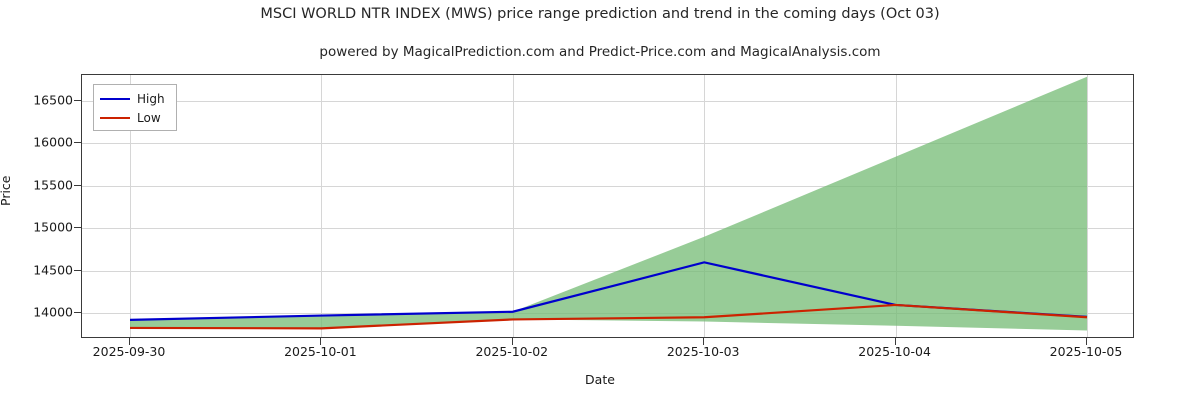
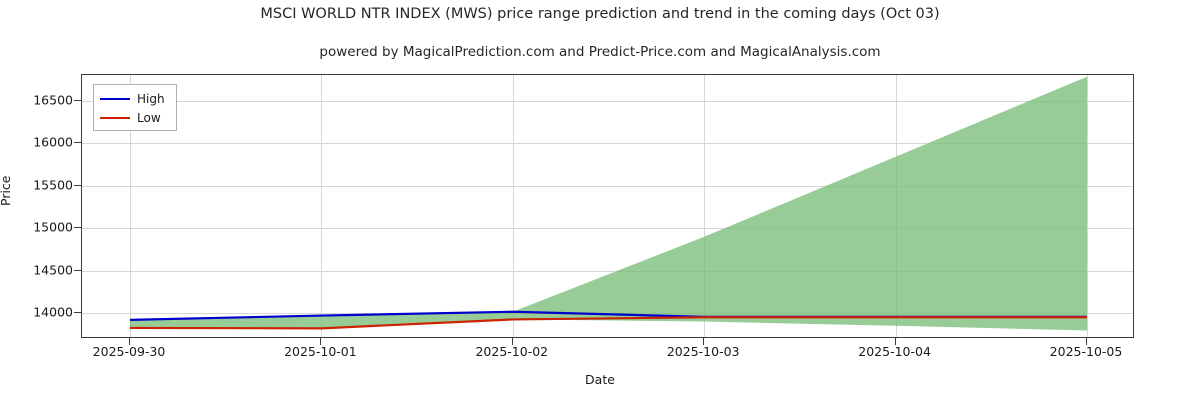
High/2025-10-03: 14600 -> 14000
High/2025-10-04: 14100 -> 14000
Low/2025-10-04: 14100 -> 14000
